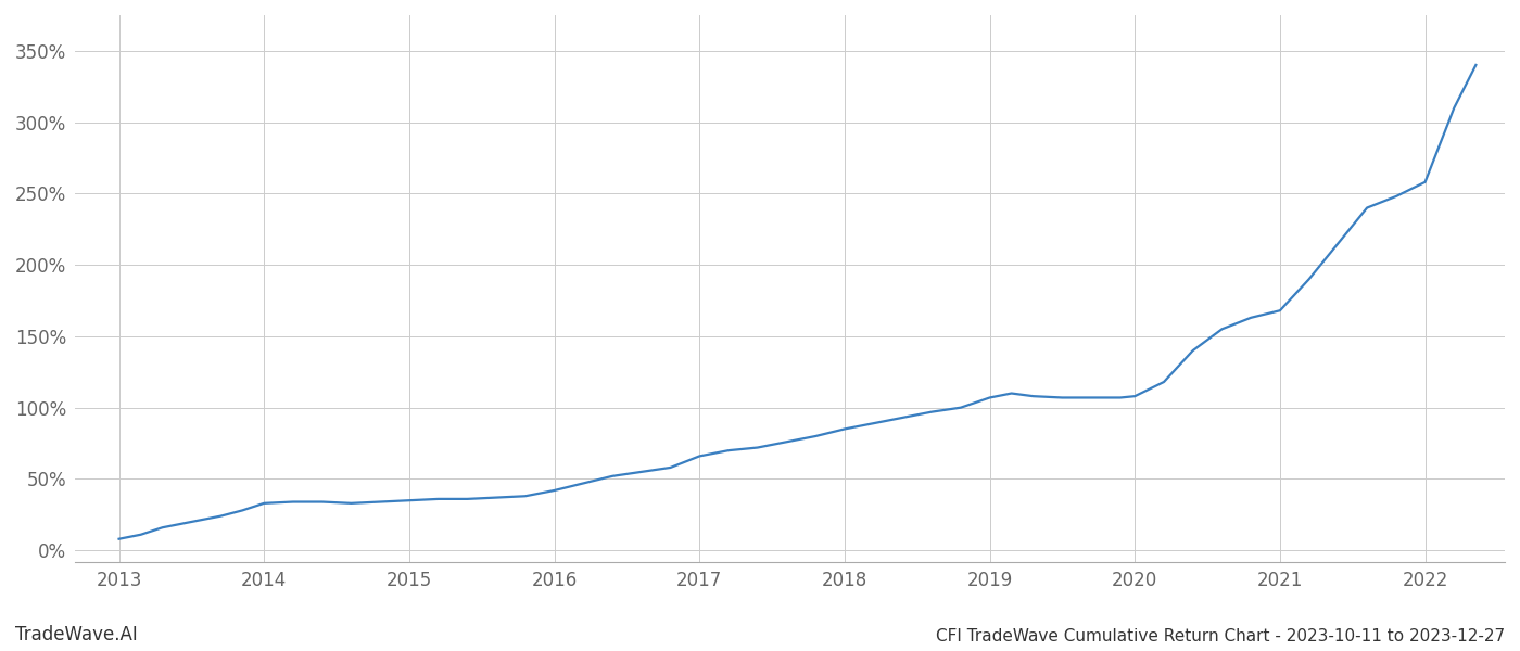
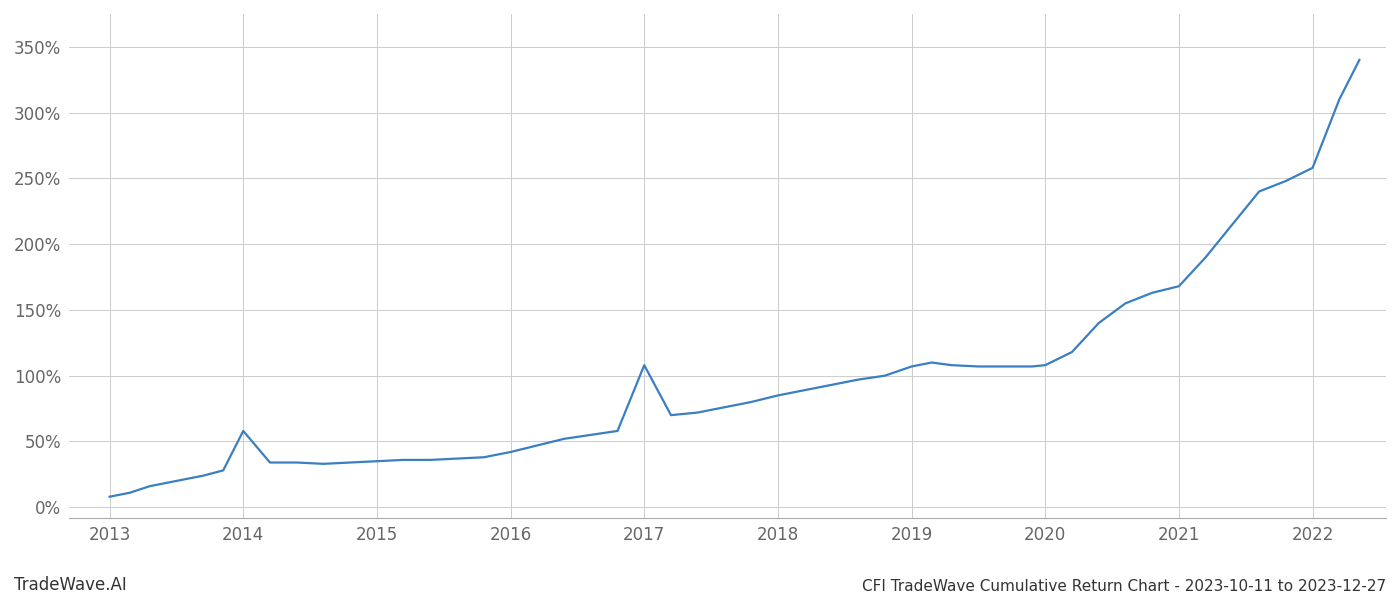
2014: 33% -> 58%
2017: 66% -> 108%
